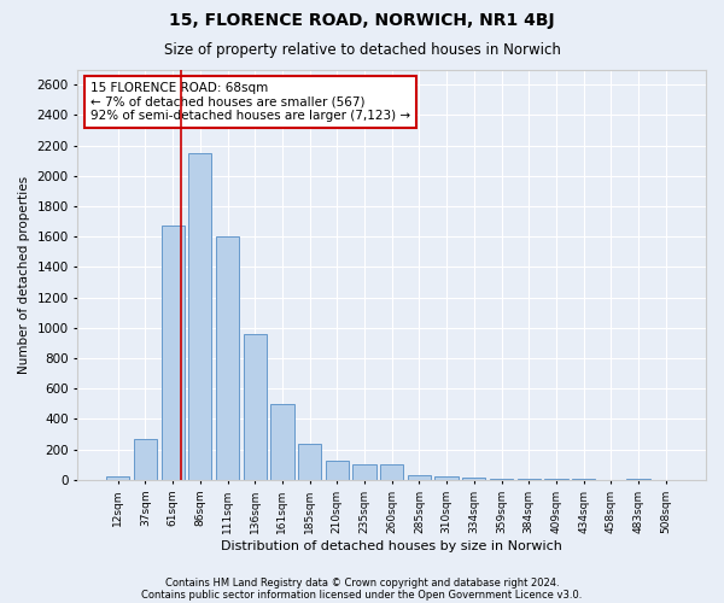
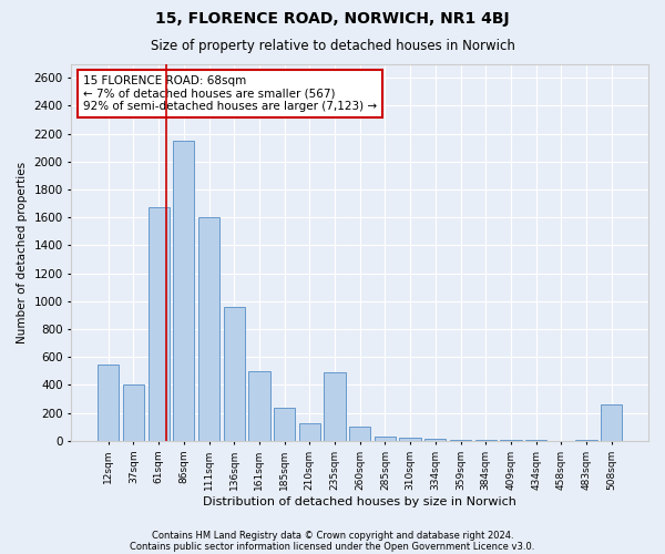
12sqm: 20 -> 550
37sqm: 270 -> 400
235sqm: 100 -> 490
508sqm: 0 -> 260
